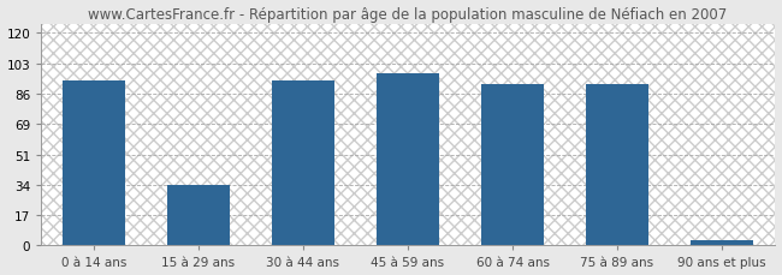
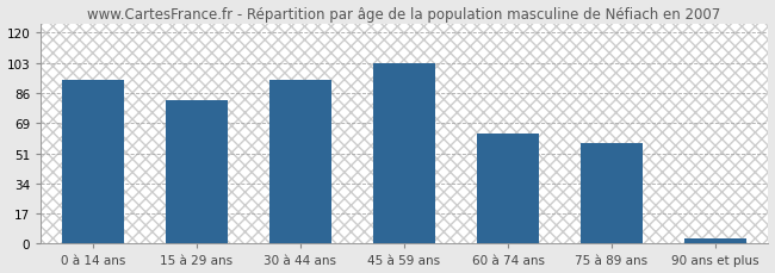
15 à 29 ans: 34 -> 82
45 à 59 ans: 97 -> 103
60 à 74 ans: 91 -> 63
75 à 89 ans: 91 -> 57
